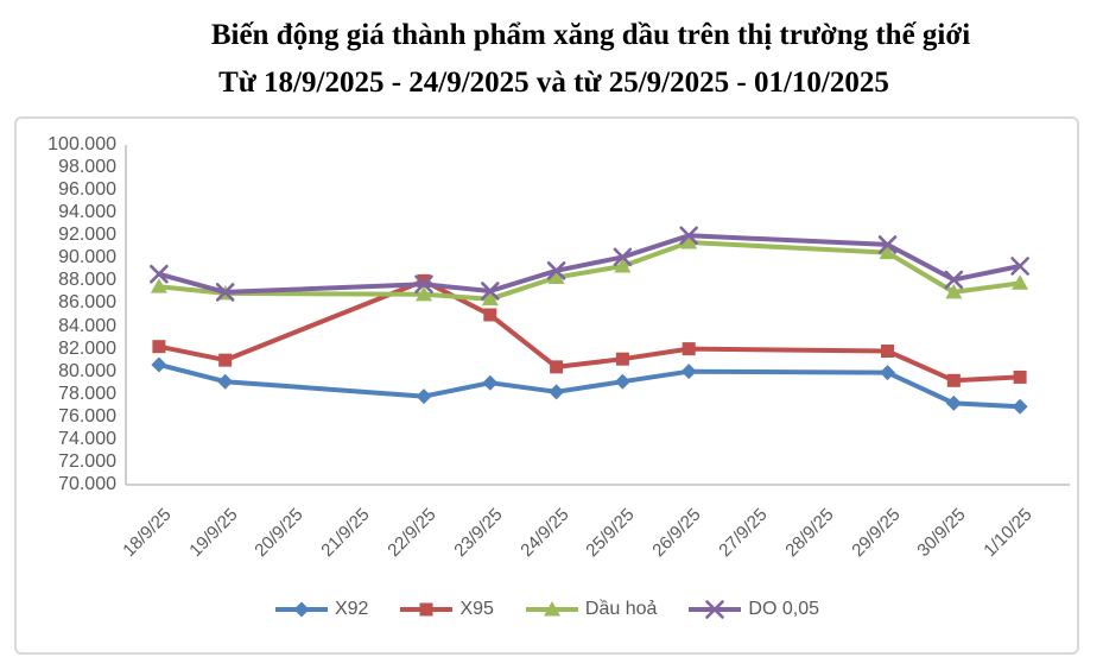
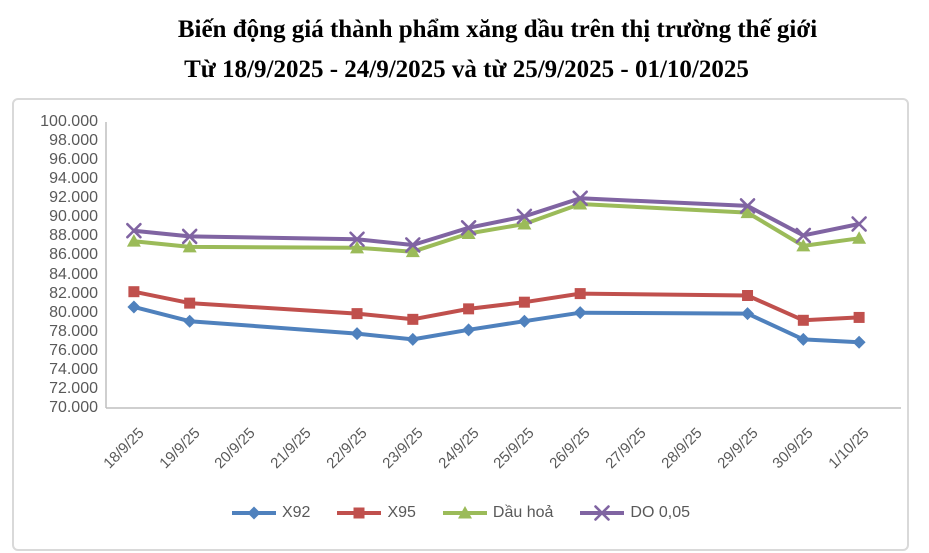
DO 0,05/19/9/25: 87 -> 88
X95/22/9/25: 88 -> 80
X92/23/9/25: 79 -> 77
X95/23/9/25: 85 -> 79
